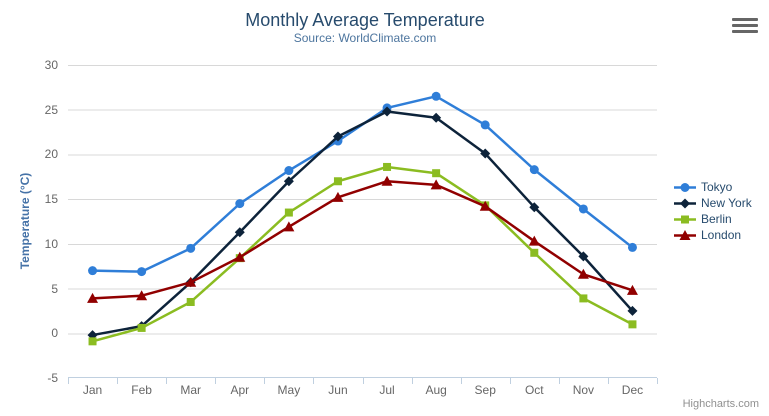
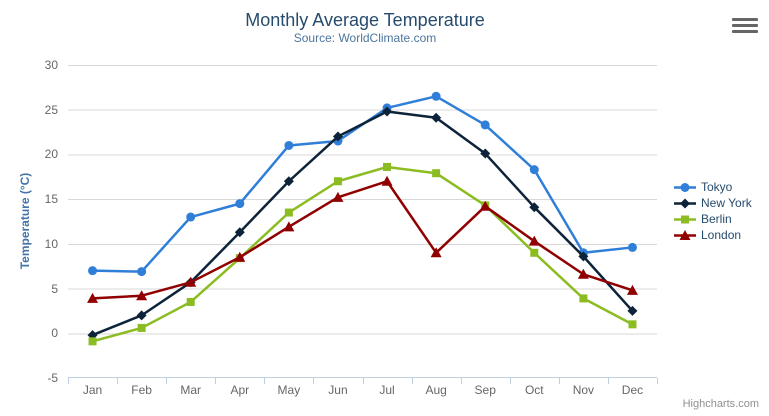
New York/Feb: 1 -> 2
Tokyo/Mar: 10 -> 13
Tokyo/May: 18 -> 21
London/Aug: 17 -> 9
Tokyo/Nov: 14 -> 9
